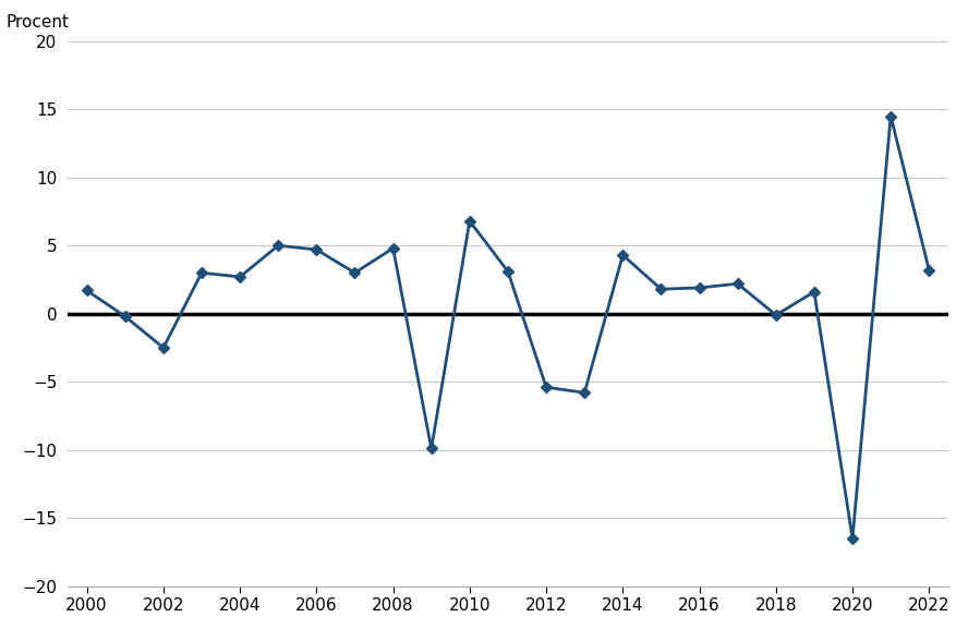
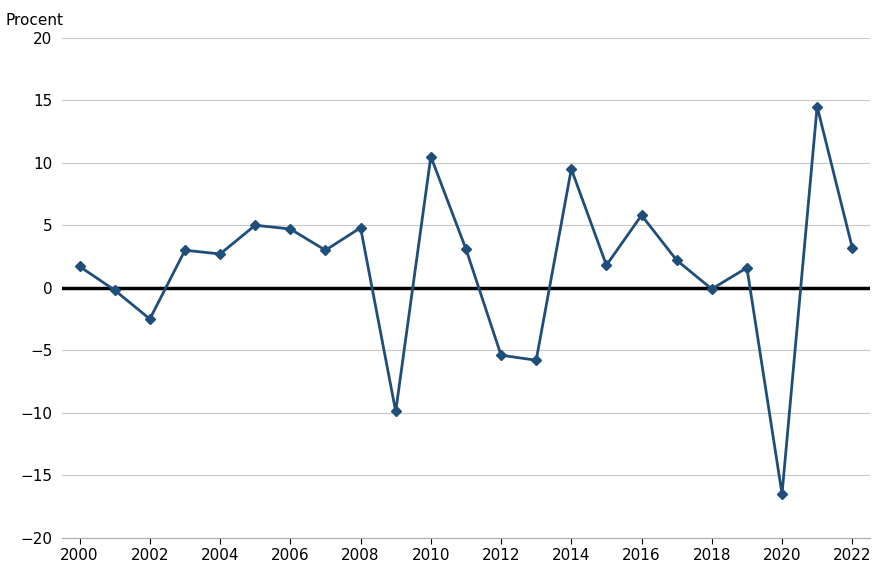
2010: 6.8 -> 10.5
2014: 4.3 -> 9.5
2016: 1.9 -> 5.8
